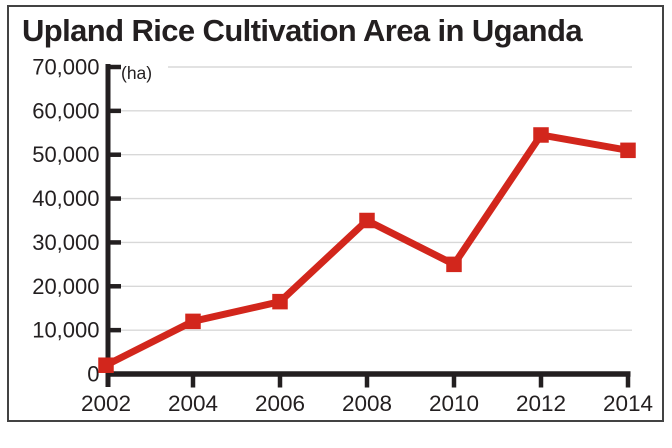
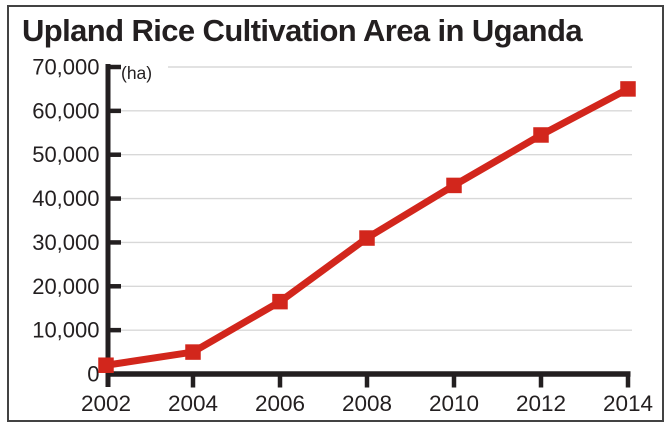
2004: 12000 -> 5000
2008: 35000 -> 31000
2010: 25000 -> 43000
2014: 51000 -> 65000
